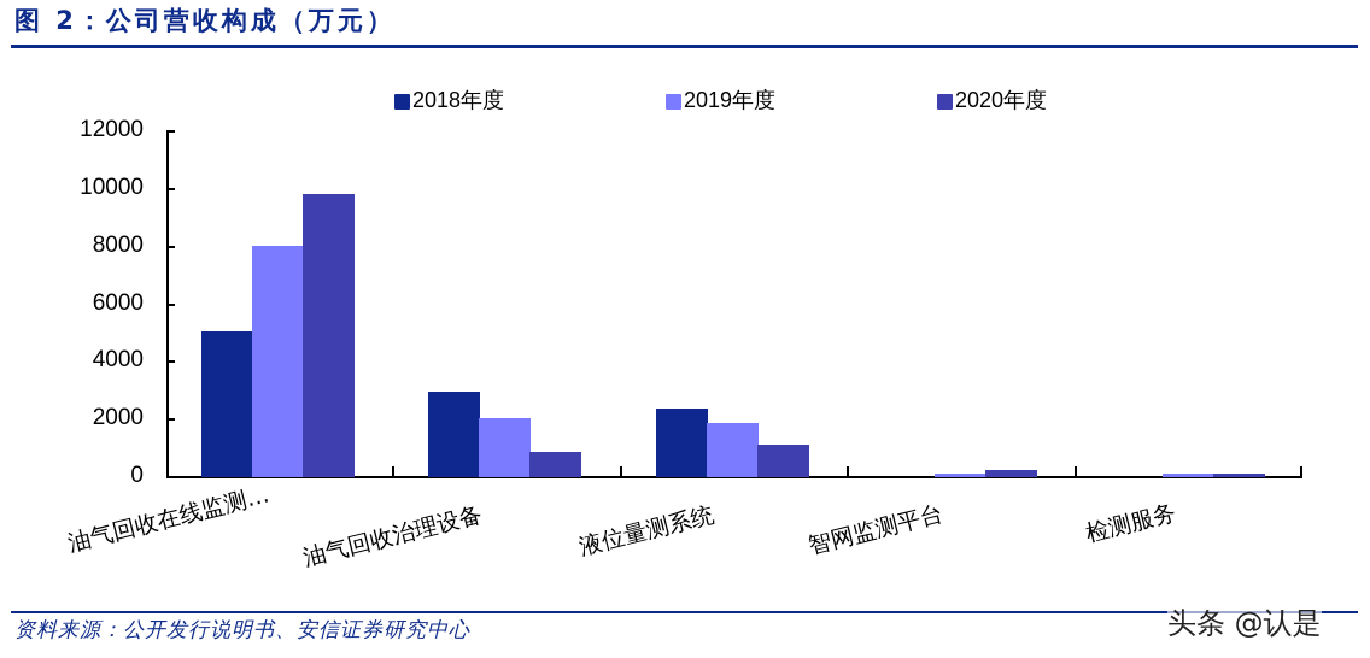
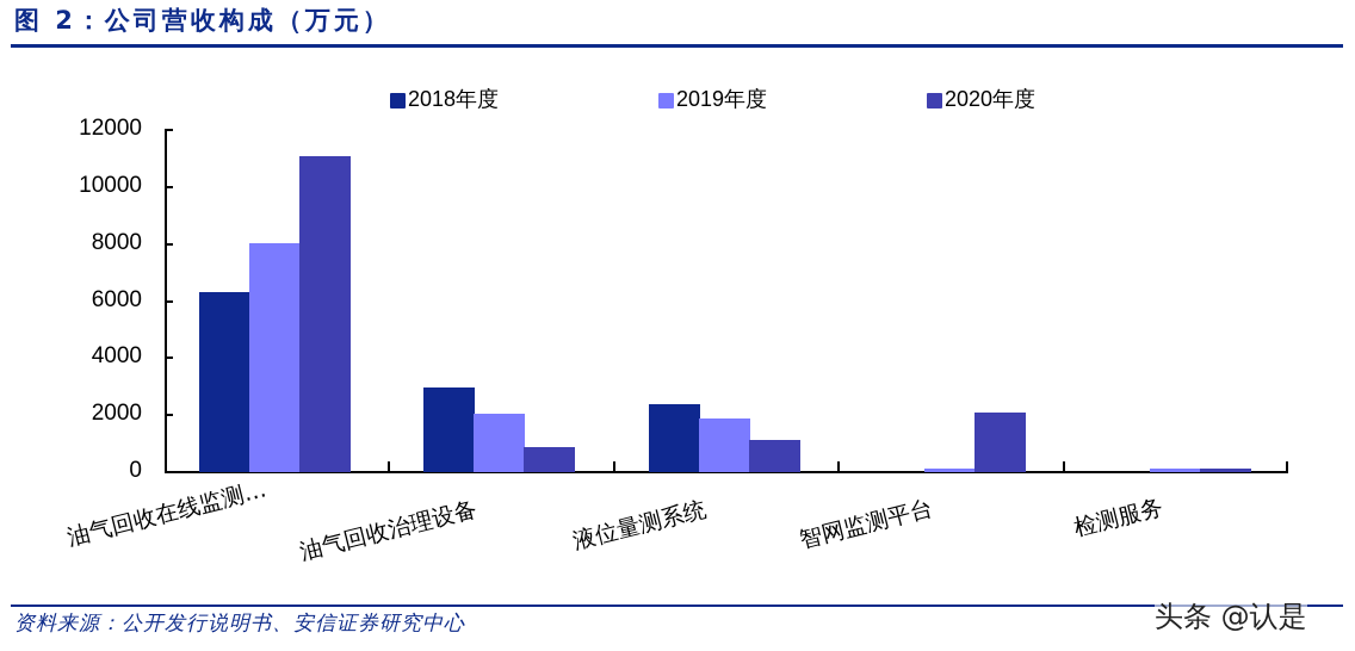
2018年度/油气回收在线监测…: 5000 -> 6300
2020年度/油气回收在线监测…: 9800 -> 11100
2020年度/智网监测平台: 200 -> 2100
